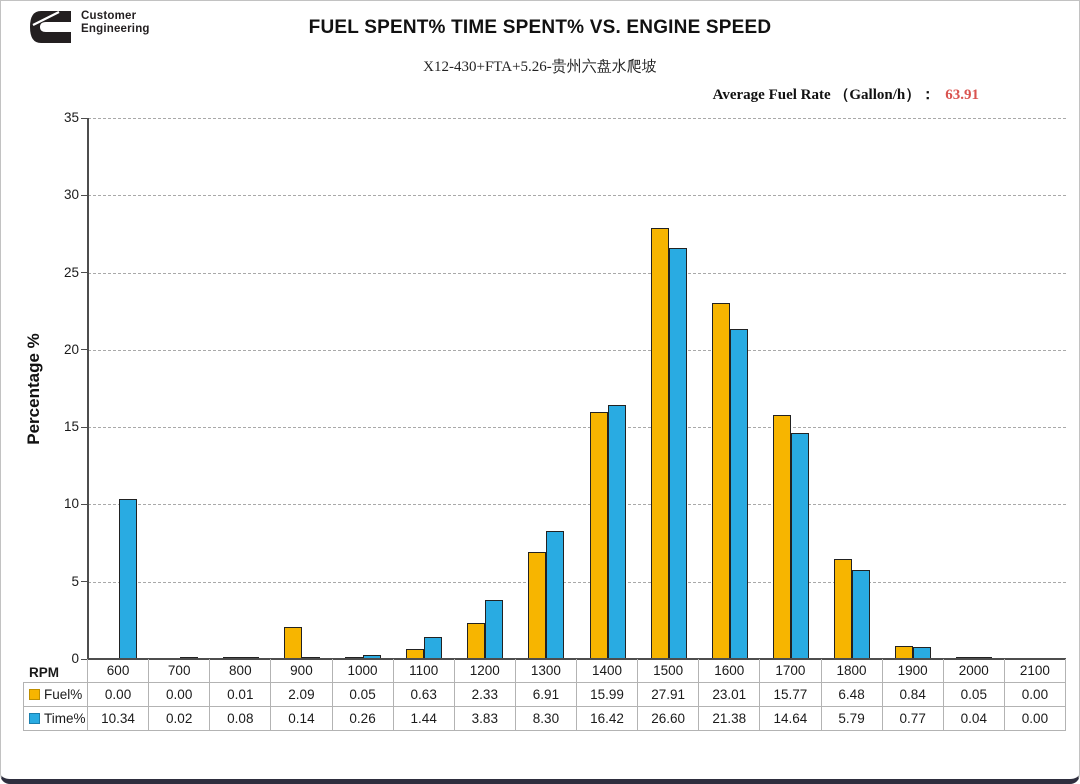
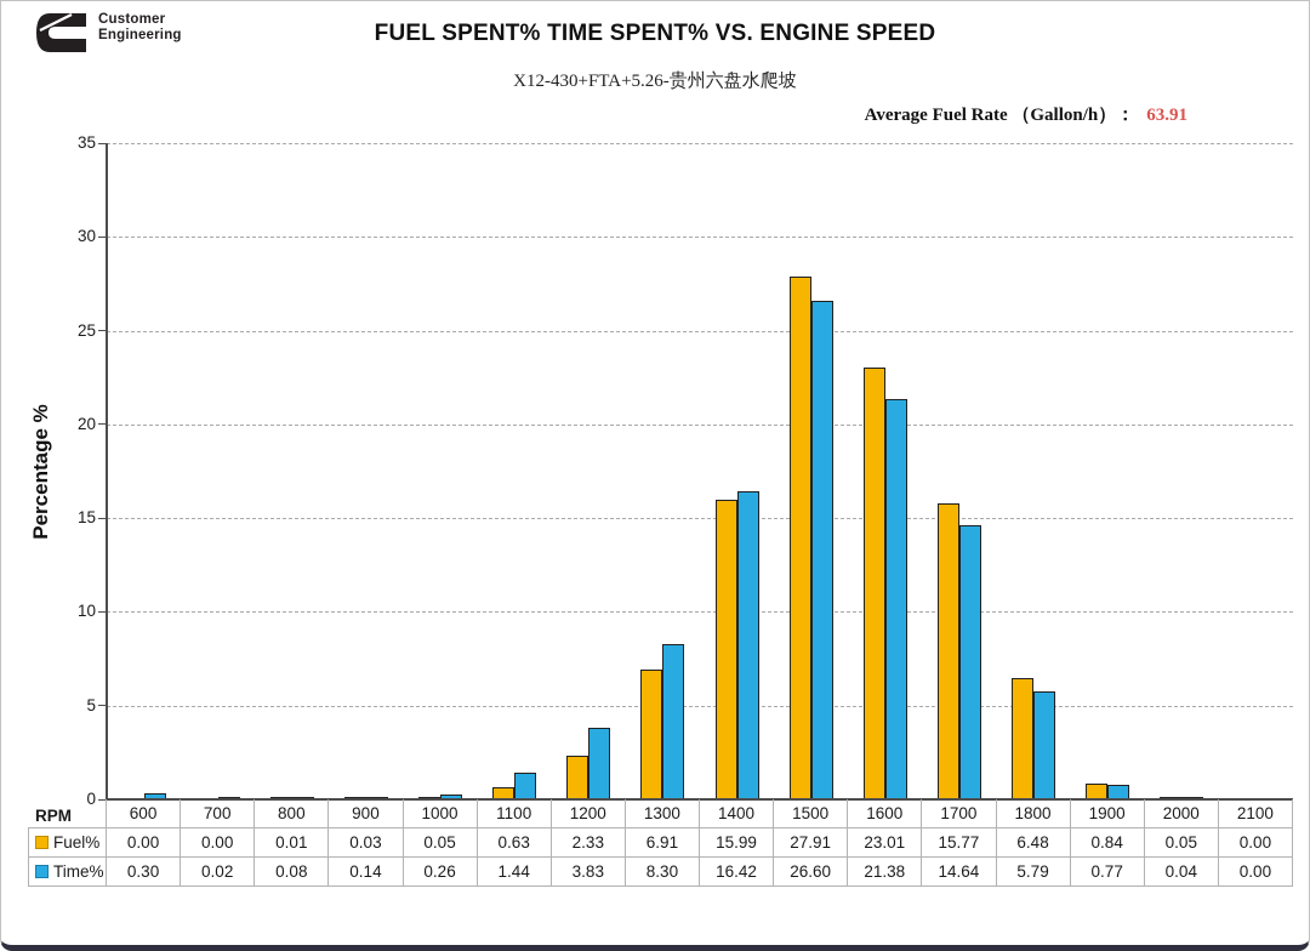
Time%/600: 10.34 -> 0.30
Fuel%/900: 2.09 -> 0.03
